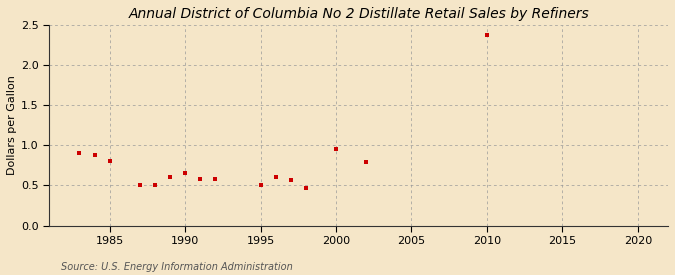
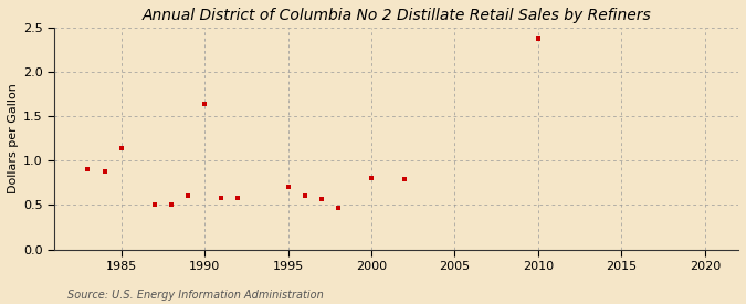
1985: 0.80 -> 1.14
1990: 0.65 -> 1.64
1995: 0.50 -> 0.70
2000: 0.96 -> 0.80
